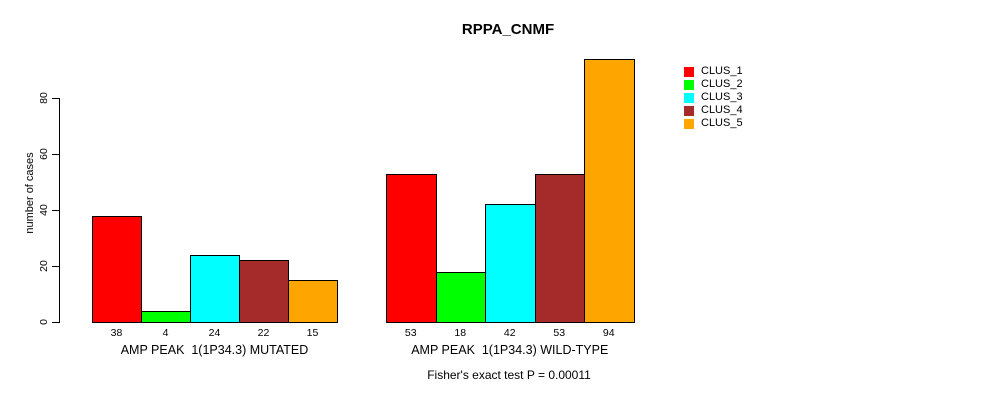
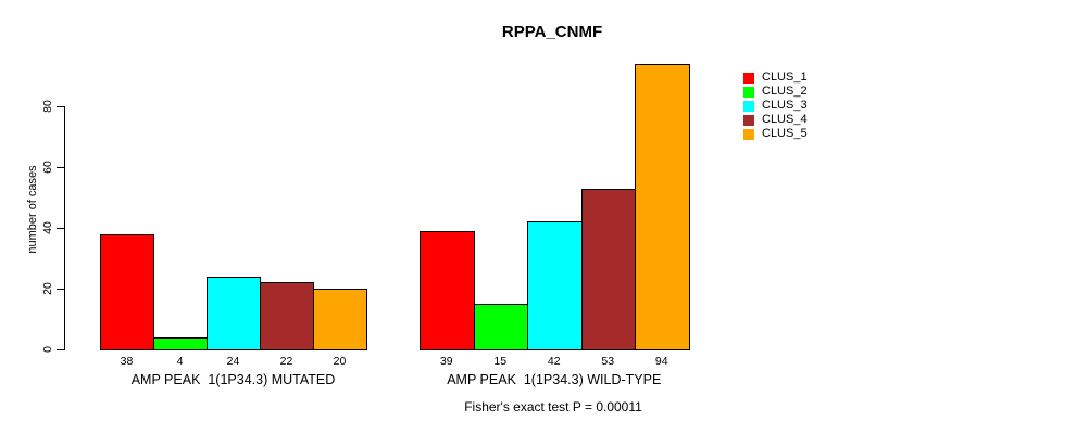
CLUS_5/AMP PEAK 1(1P34.3) MUTATED: 15 -> 20
CLUS_1/AMP PEAK 1(1P34.3) WILD-TYPE: 53 -> 39
CLUS_2/AMP PEAK 1(1P34.3) WILD-TYPE: 18 -> 15
